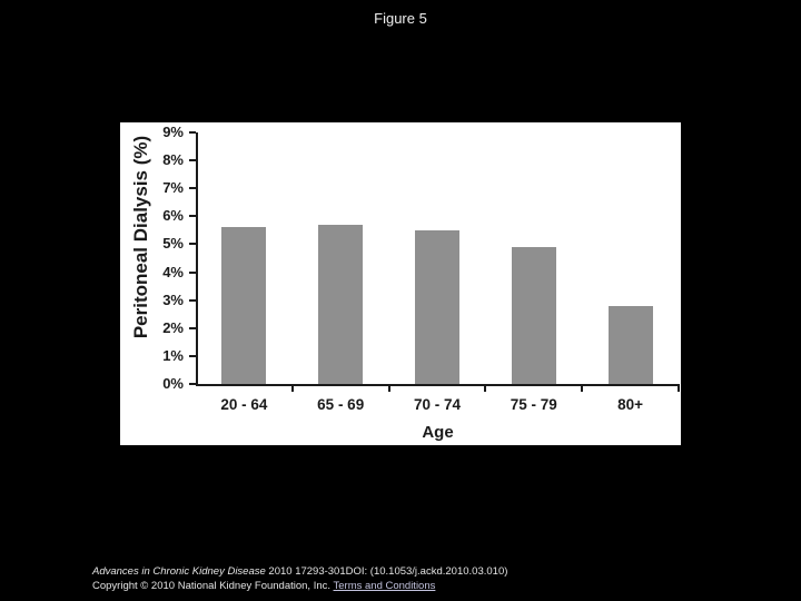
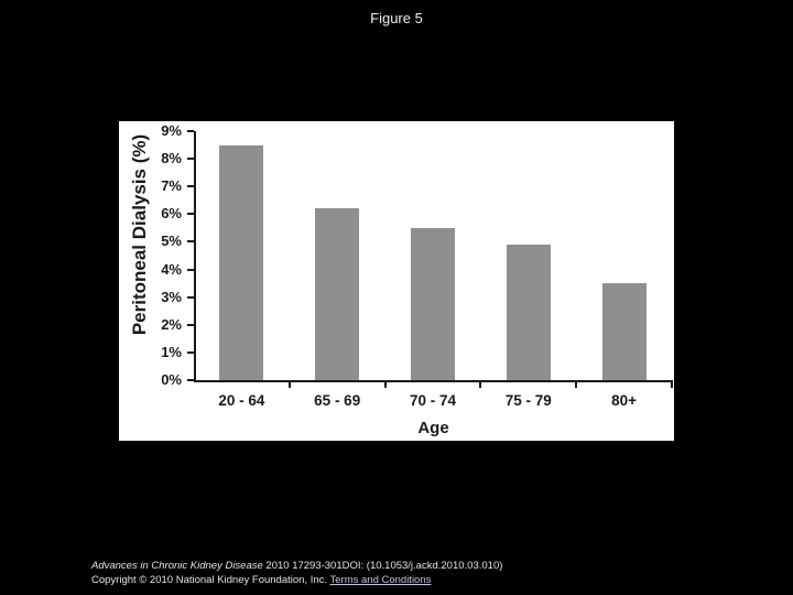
20 - 64: 5.6% -> 8.5%
65 - 69: 5.7% -> 6.2%
80+: 2.8% -> 3.5%
